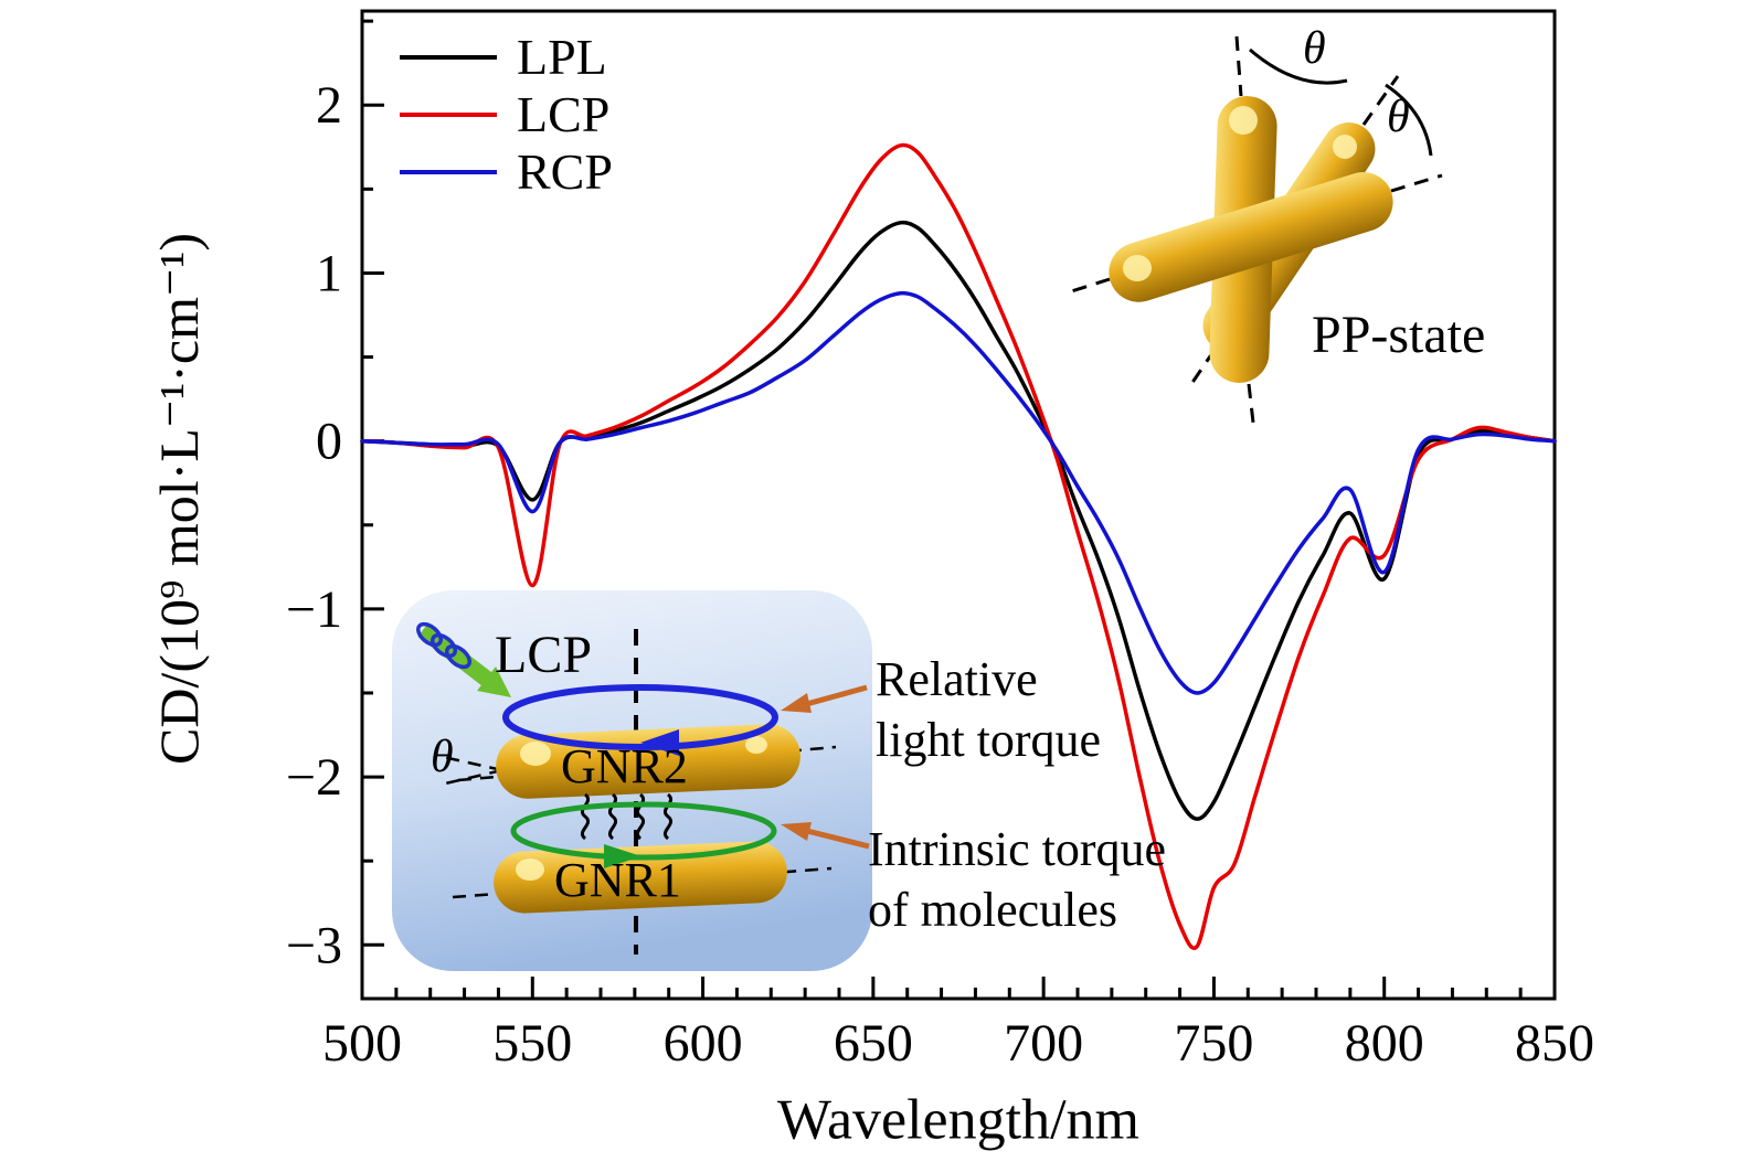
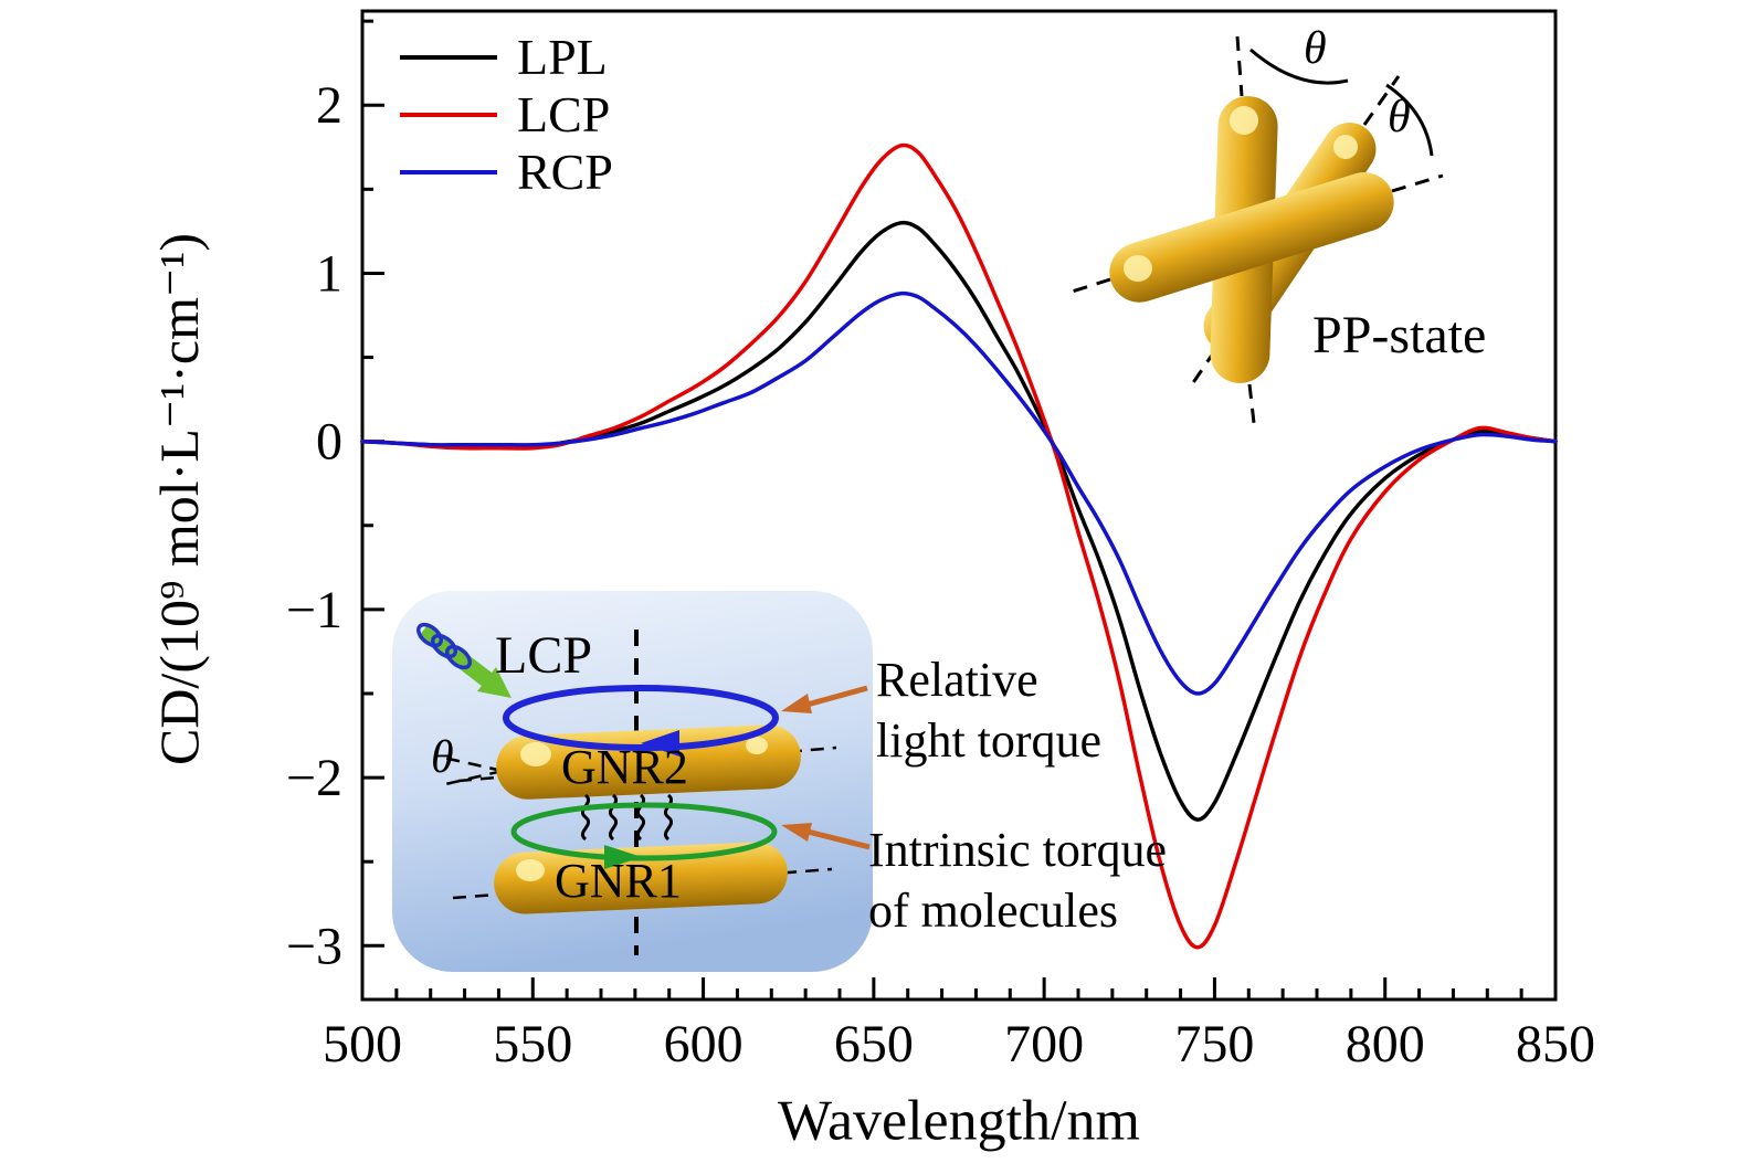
LPL/550: -0.35 -> -0.03
LCP/550: -0.86 -> -0.04
RCP/550: -0.42 -> -0.02
LCP/750: -2.66 -> -2.88
LPL/800: -0.82 -> -0.22
LCP/800: -0.68 -> -0.30
RCP/800: -0.78 -> -0.15
